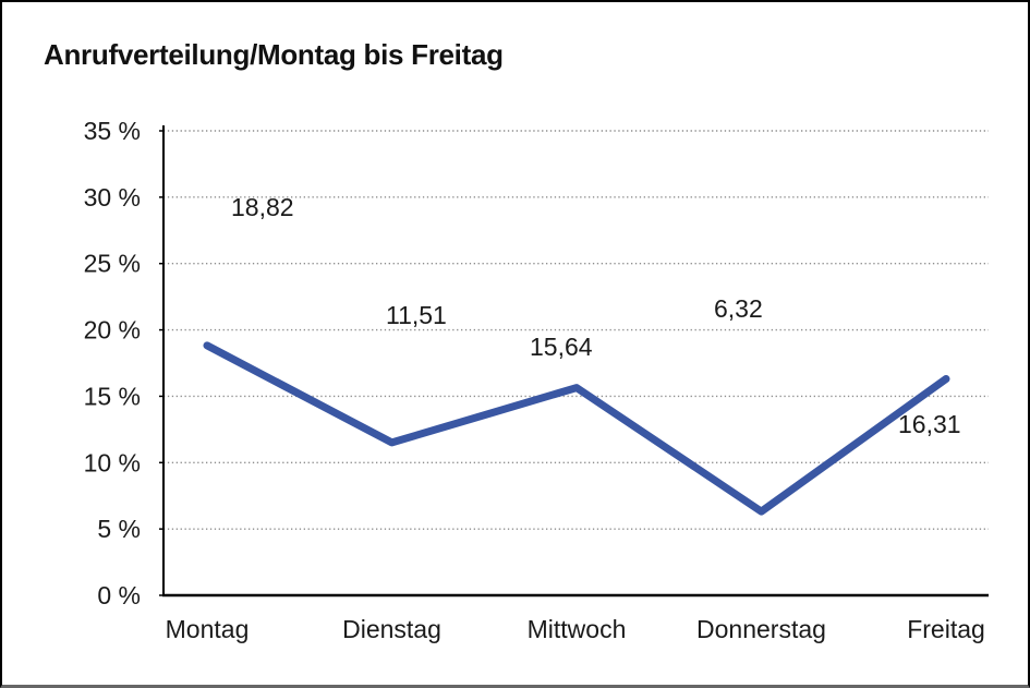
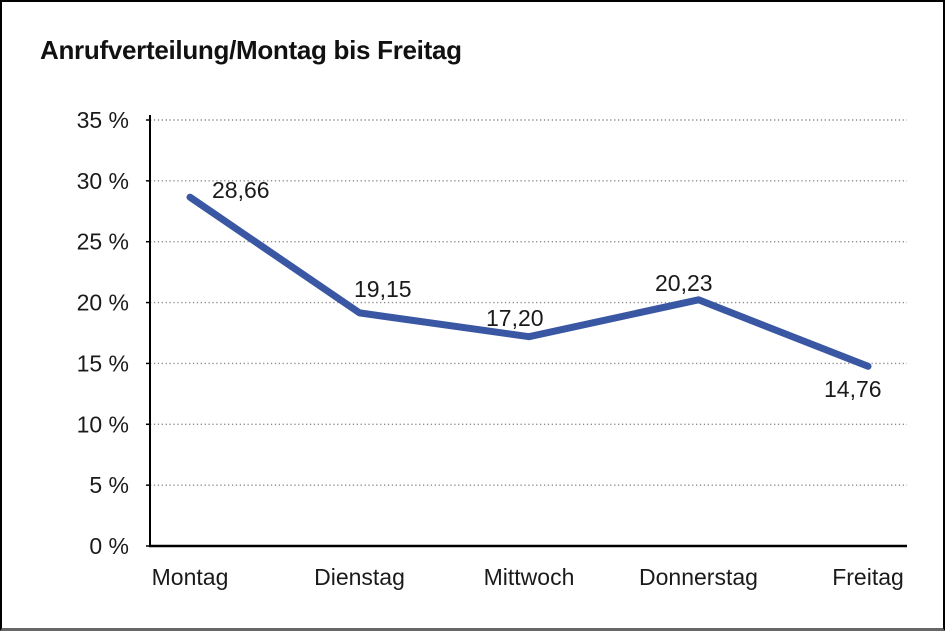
Montag: 18,82 -> 28,66
Dienstag: 11,51 -> 19,15
Mittwoch: 15,64 -> 17,20
Donnerstag: 6,32 -> 20,23
Freitag: 16,31 -> 14,76
